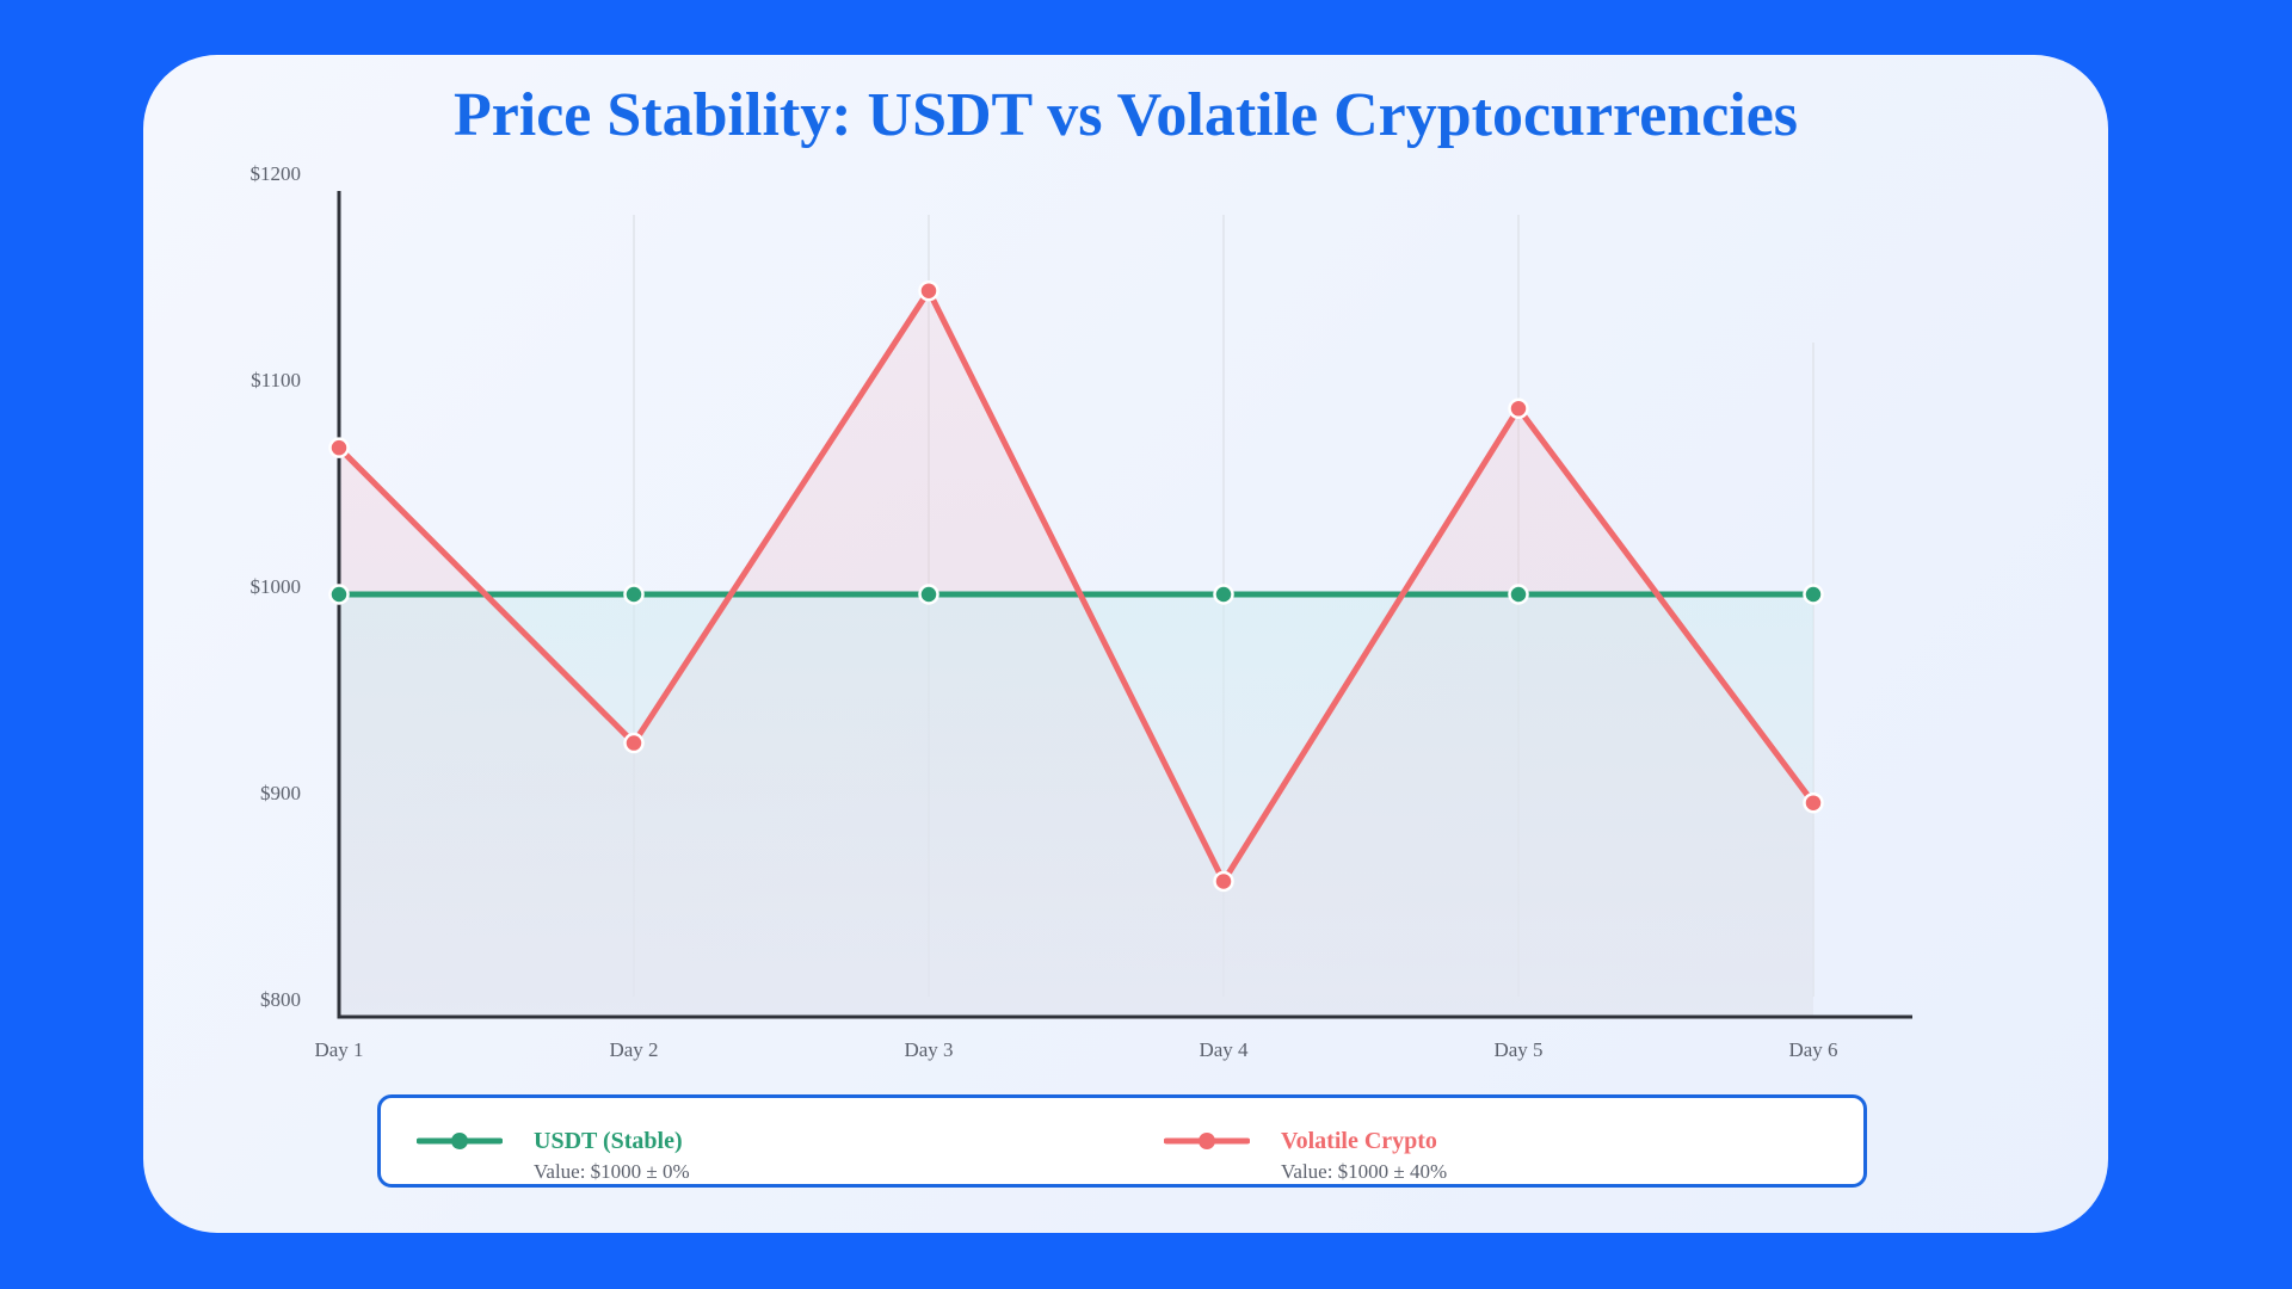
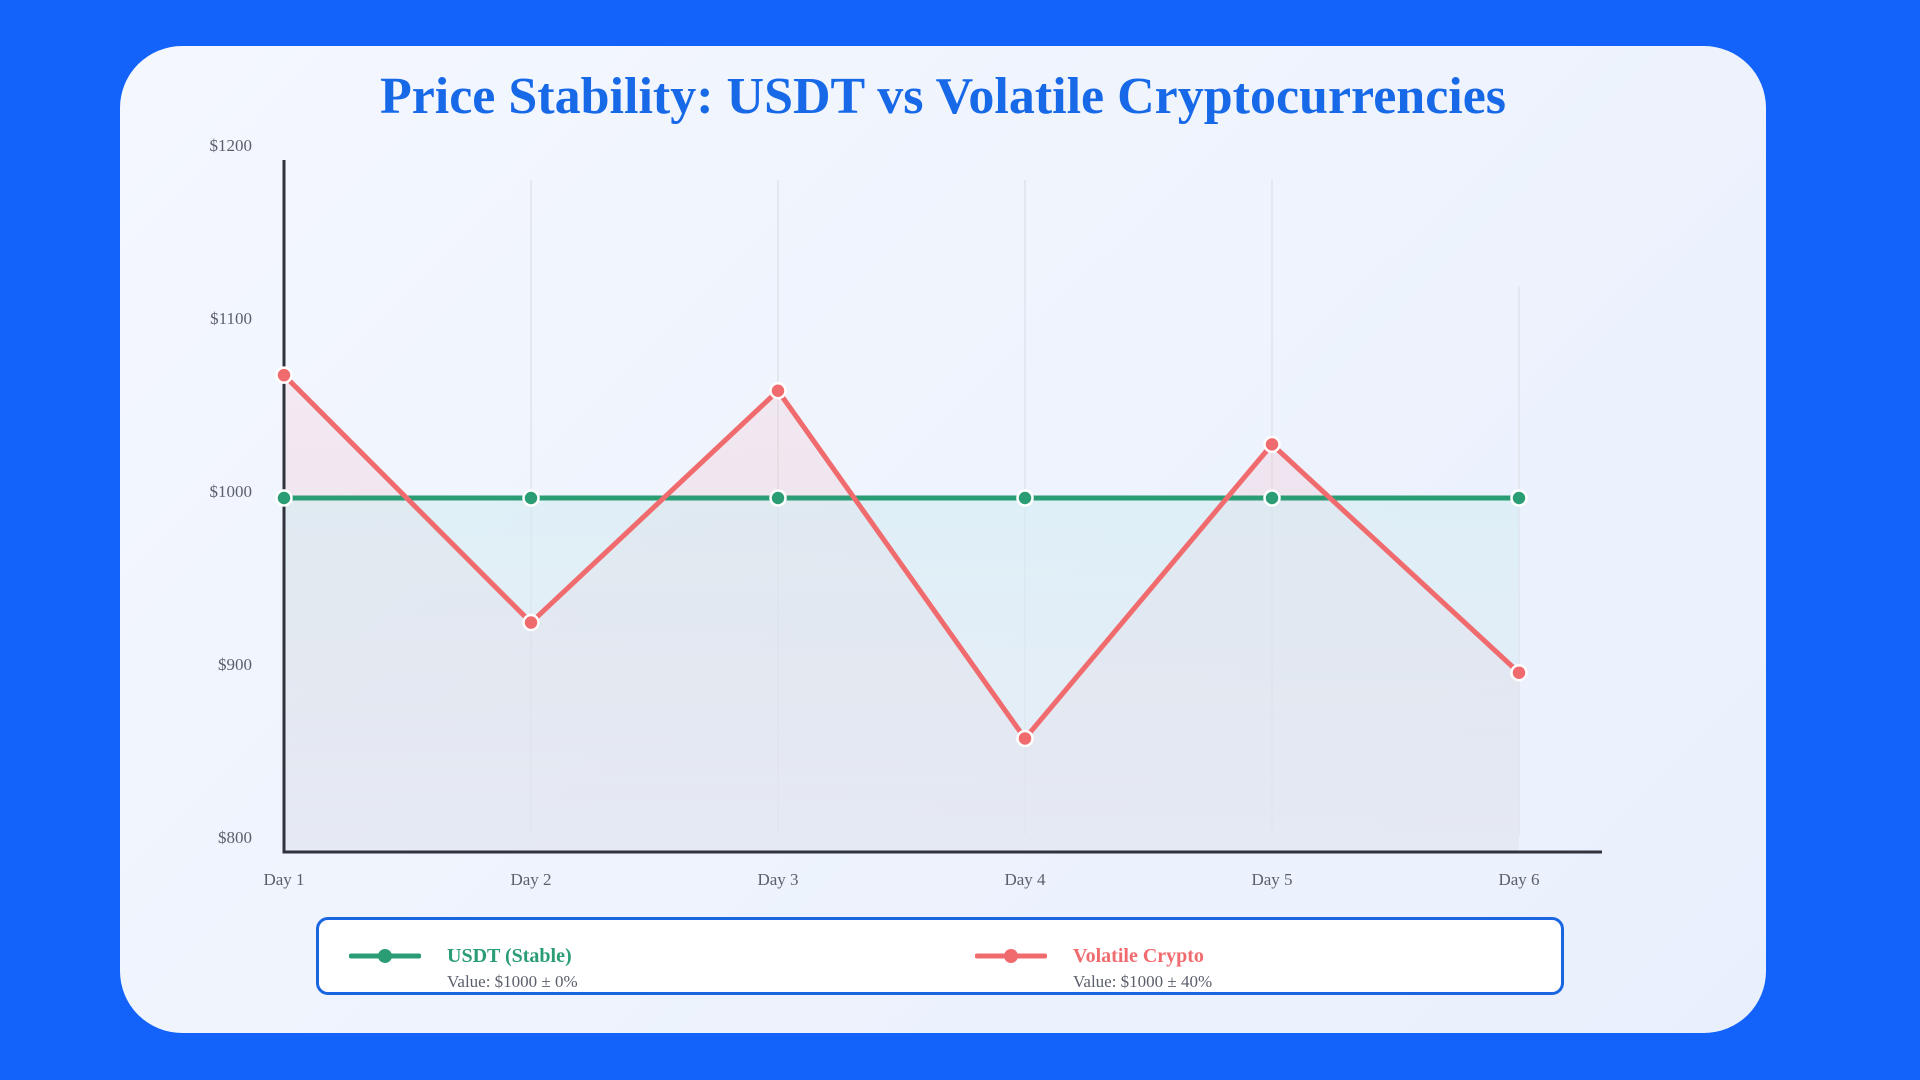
Volatile Crypto/Day 3: $1147 -> $1062
Volatile Crypto/Day 5: $1090 -> $1031
